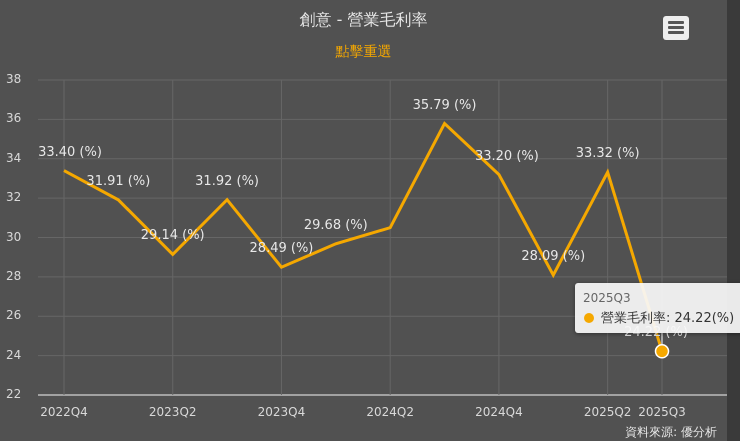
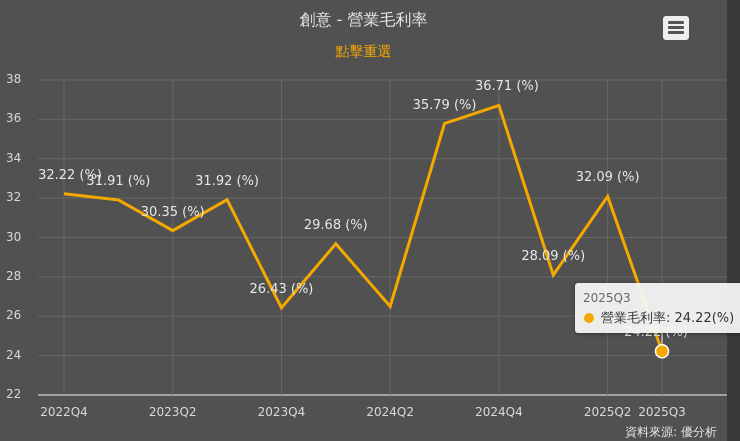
2022Q4: 33.40 -> 32.22
2023Q2: 29.14 -> 30.35
2023Q4: 28.49 -> 26.43
2024Q2: 30.5 -> 26.5
2024Q4: 33.20 -> 36.71
2025Q2: 33.32 -> 32.09
